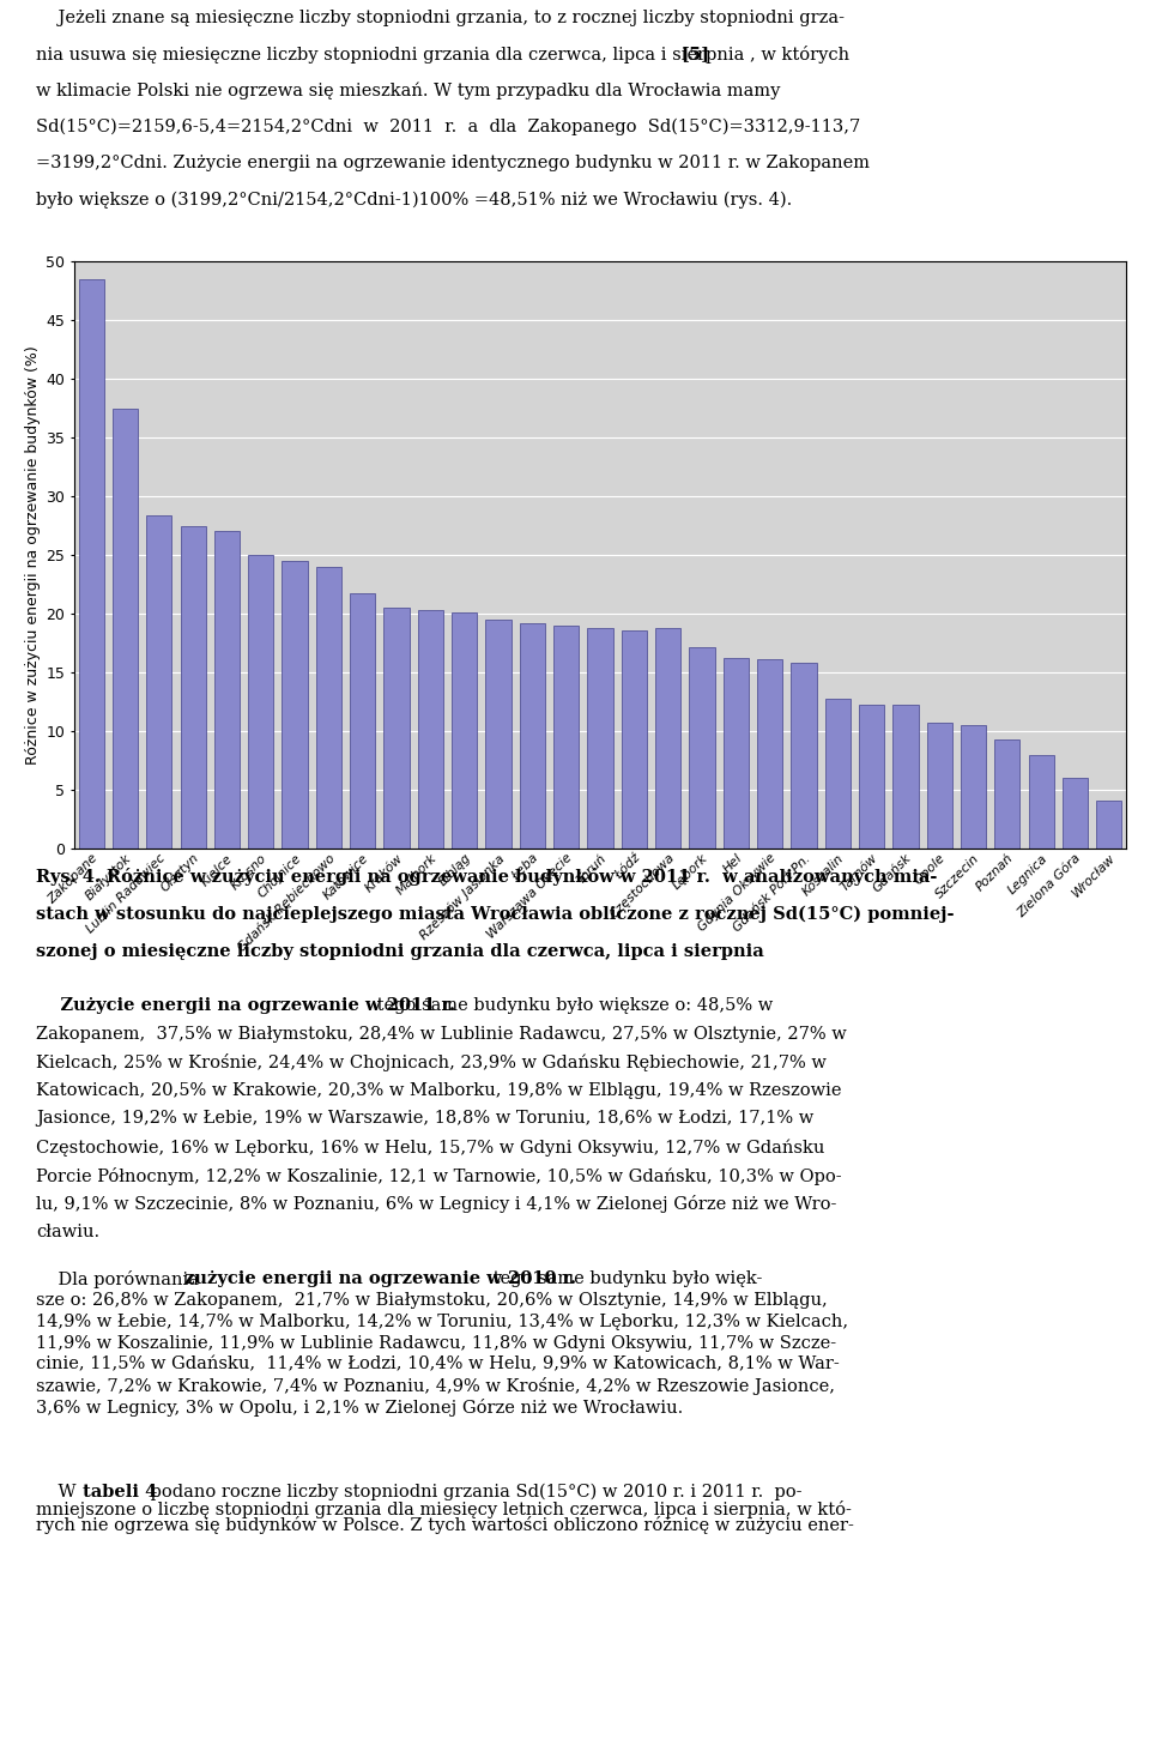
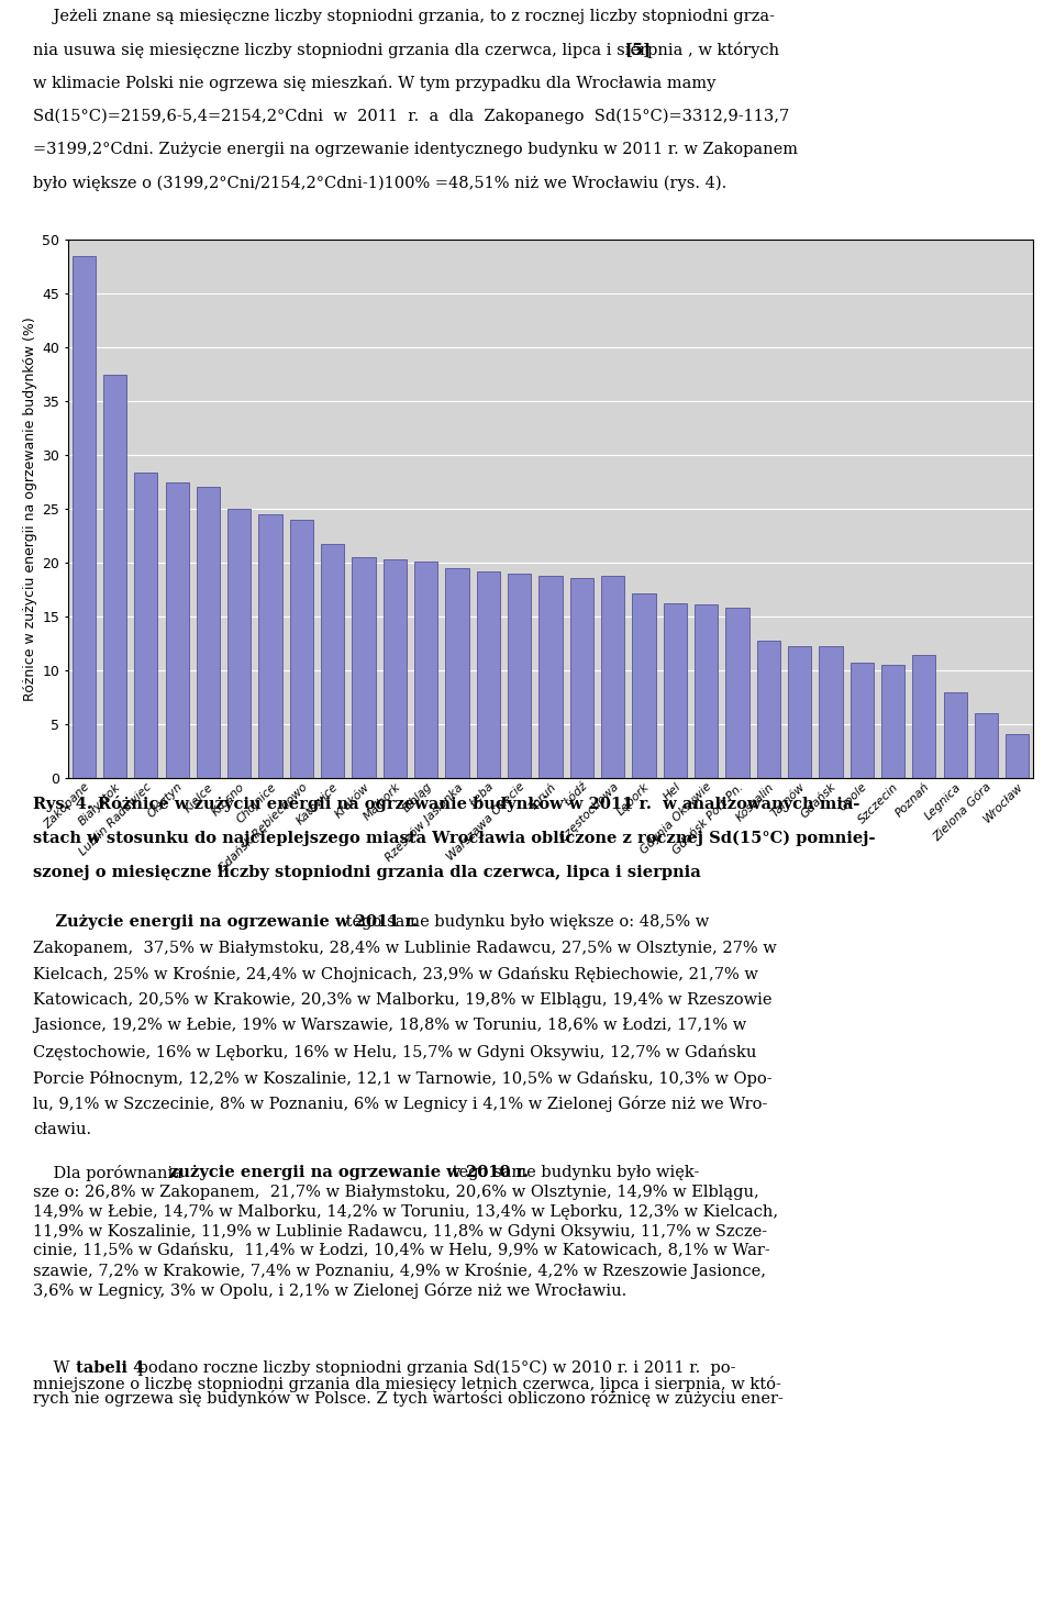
Poznań: 9.3 -> 11.4
